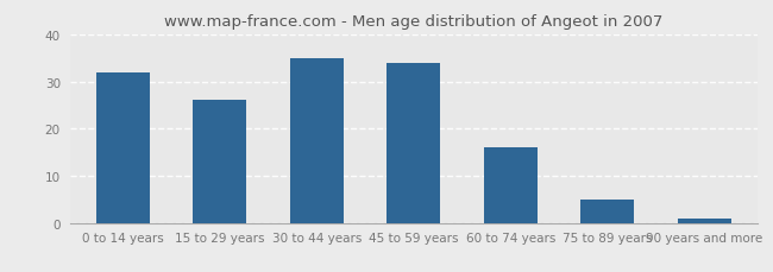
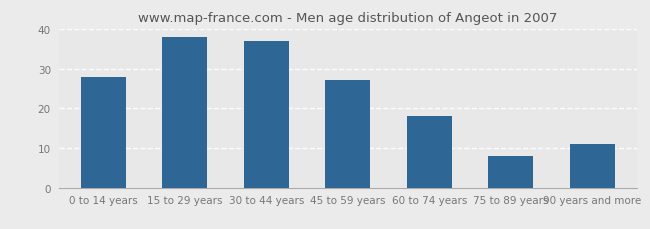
0 to 14 years: 32 -> 28
15 to 29 years: 26 -> 38
30 to 44 years: 35 -> 37
45 to 59 years: 34 -> 27
60 to 74 years: 16 -> 18
75 to 89 years: 5 -> 8
90 years and more: 1 -> 11
